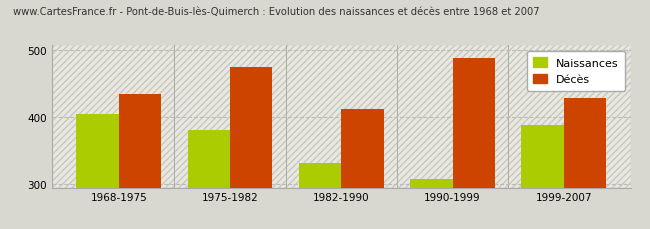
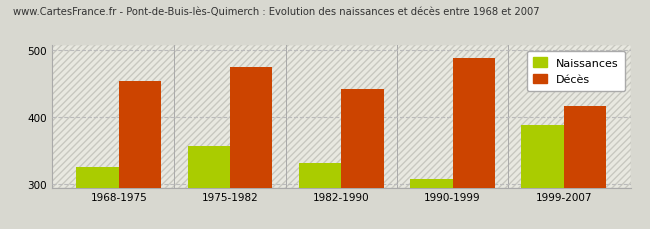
Naissances/1968-1975: 404 -> 325
Décès/1968-1975: 434 -> 453
Naissances/1975-1982: 380 -> 357
Décès/1982-1990: 412 -> 442
Décès/1999-2007: 428 -> 417
